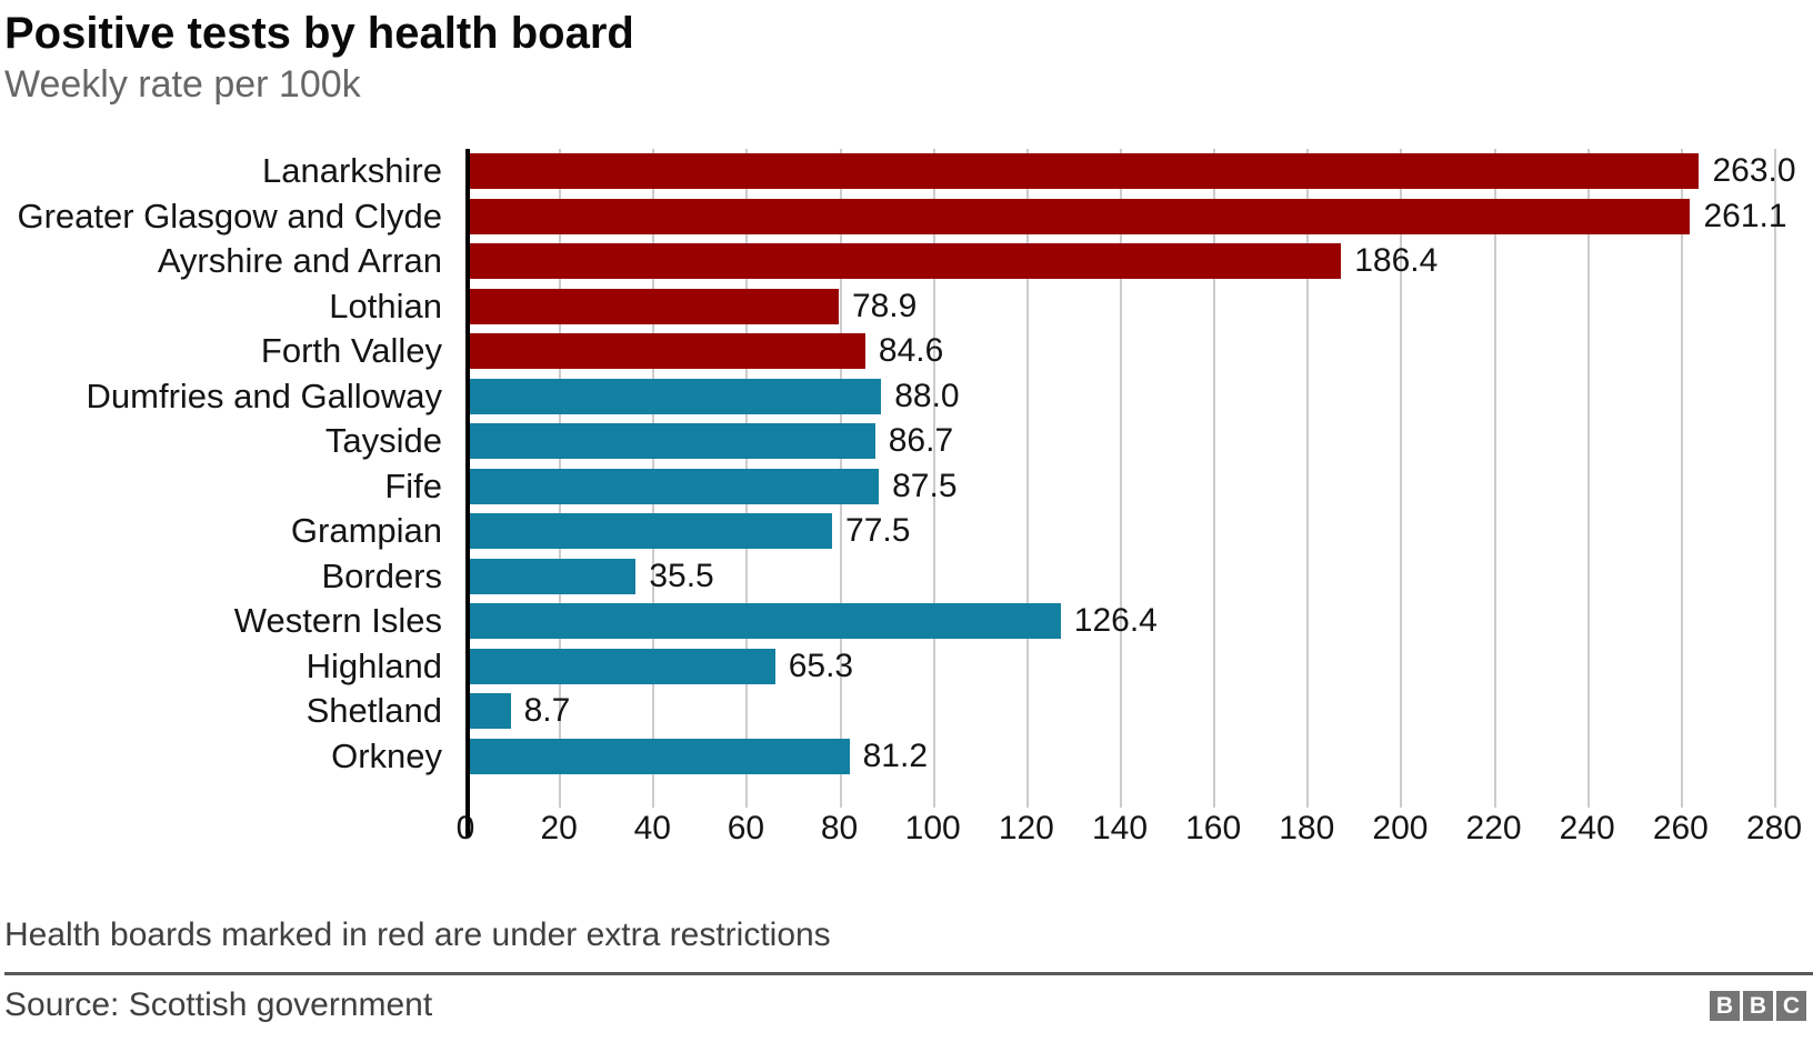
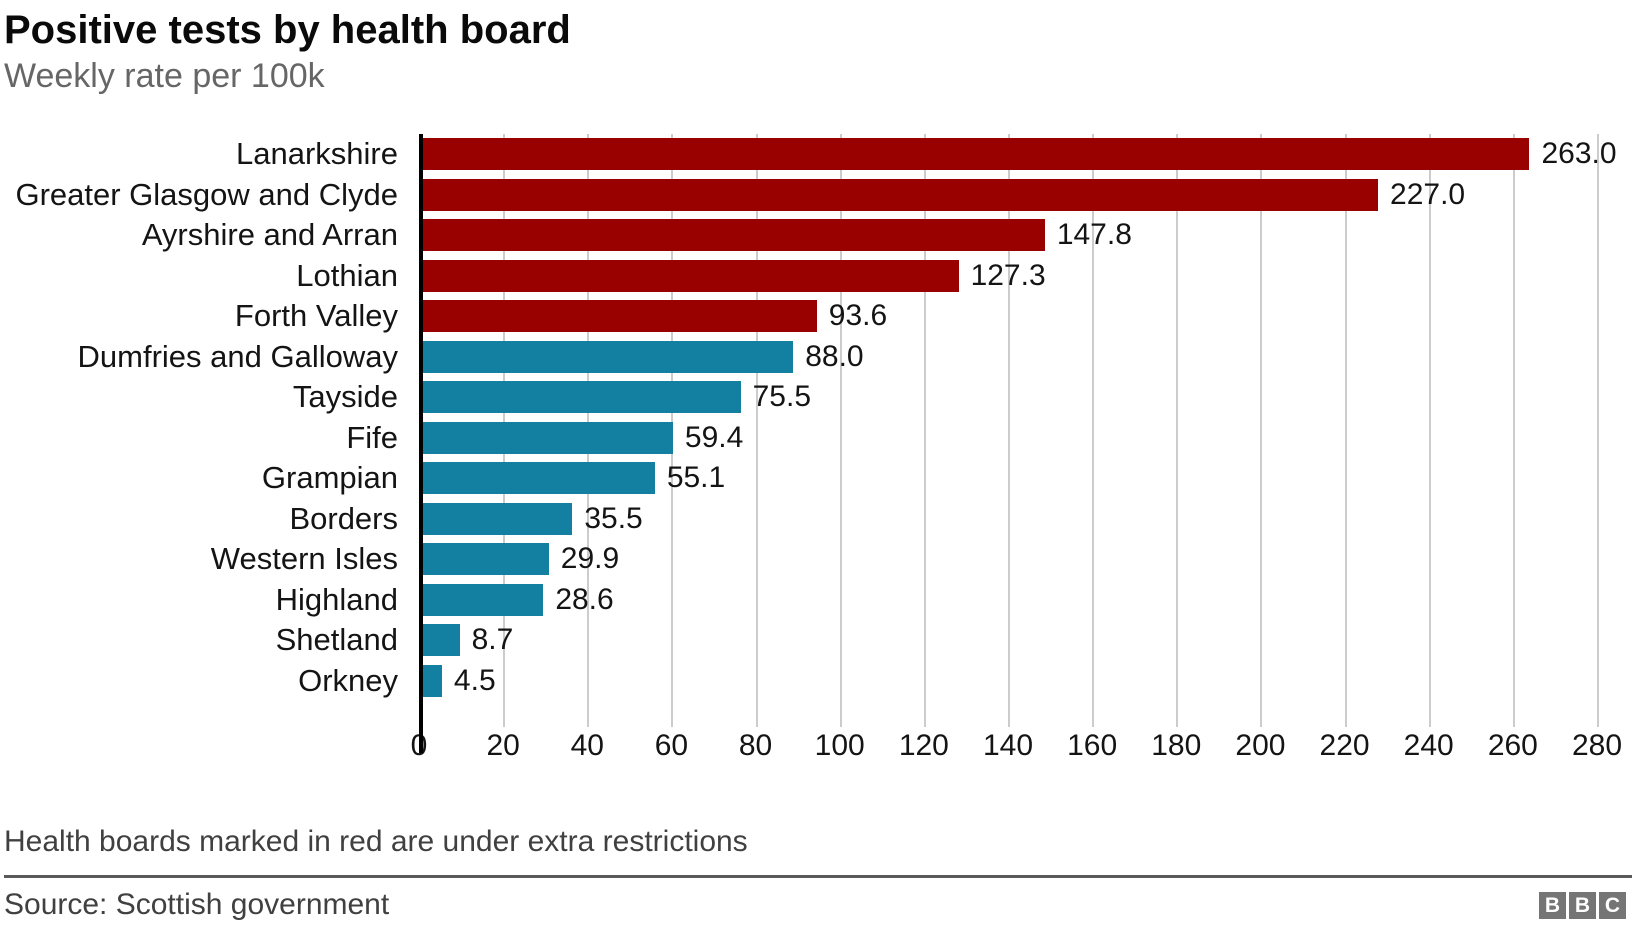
Greater Glasgow and Clyde: 261.1 -> 227.0
Ayrshire and Arran: 186.4 -> 147.8
Lothian: 78.9 -> 127.3
Forth Valley: 84.6 -> 93.6
Tayside: 86.7 -> 75.5
Fife: 87.5 -> 59.4
Grampian: 77.5 -> 55.1
Western Isles: 126.4 -> 29.9
Highland: 65.3 -> 28.6
Orkney: 81.2 -> 4.5
